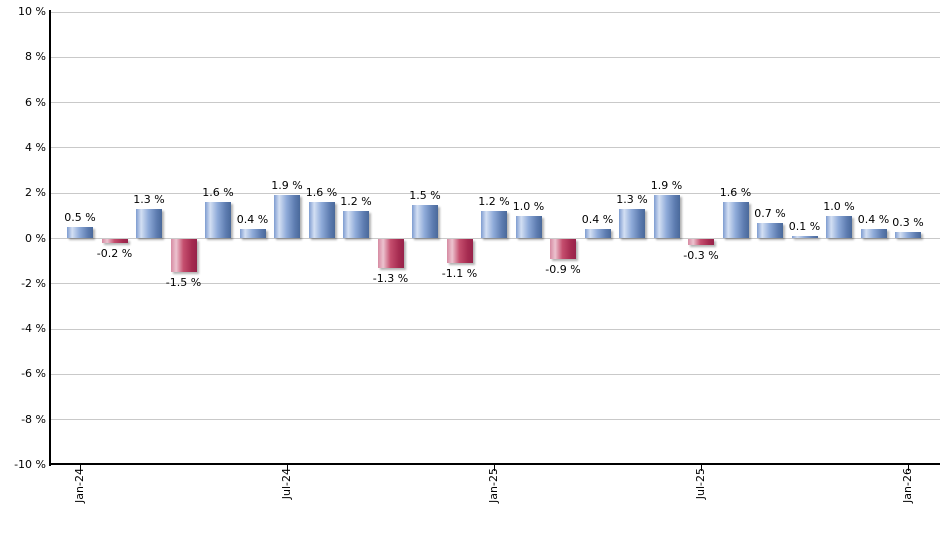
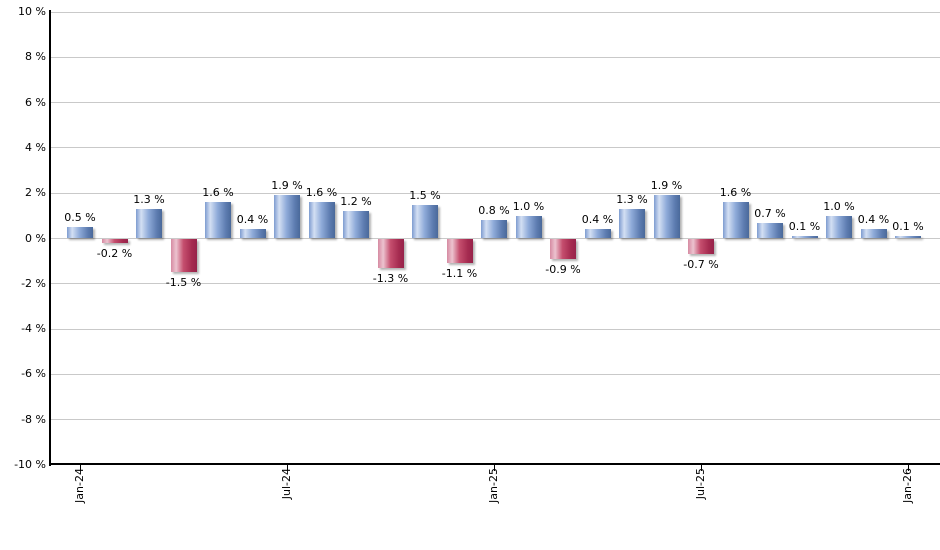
Jan-25: 1.2 -> 0.8
Jul-25: -0.3 -> -0.7
Jan-26: 0.3 -> 0.1
